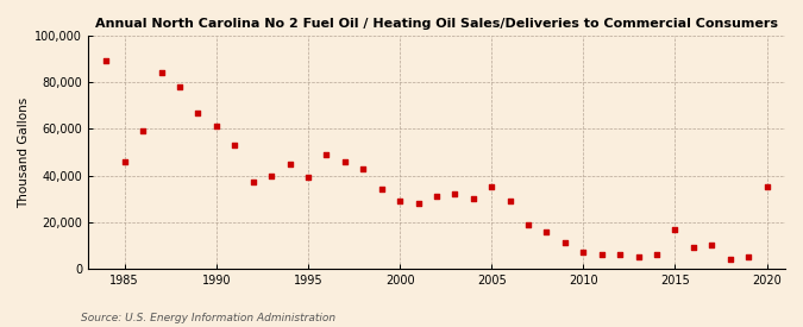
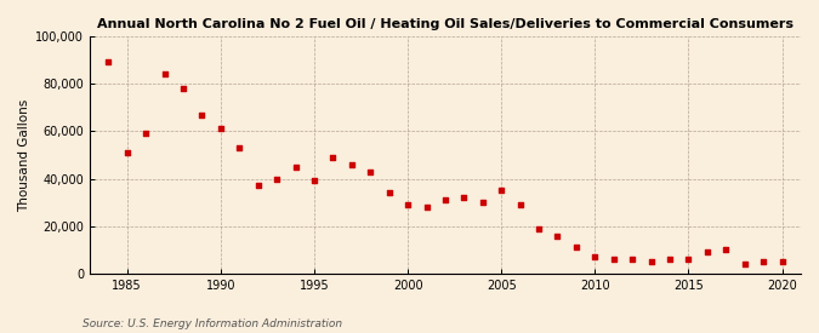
1985: 46,000 -> 51,000
2015: 17,000 -> 6,000
2020: 35,000 -> 5,000
